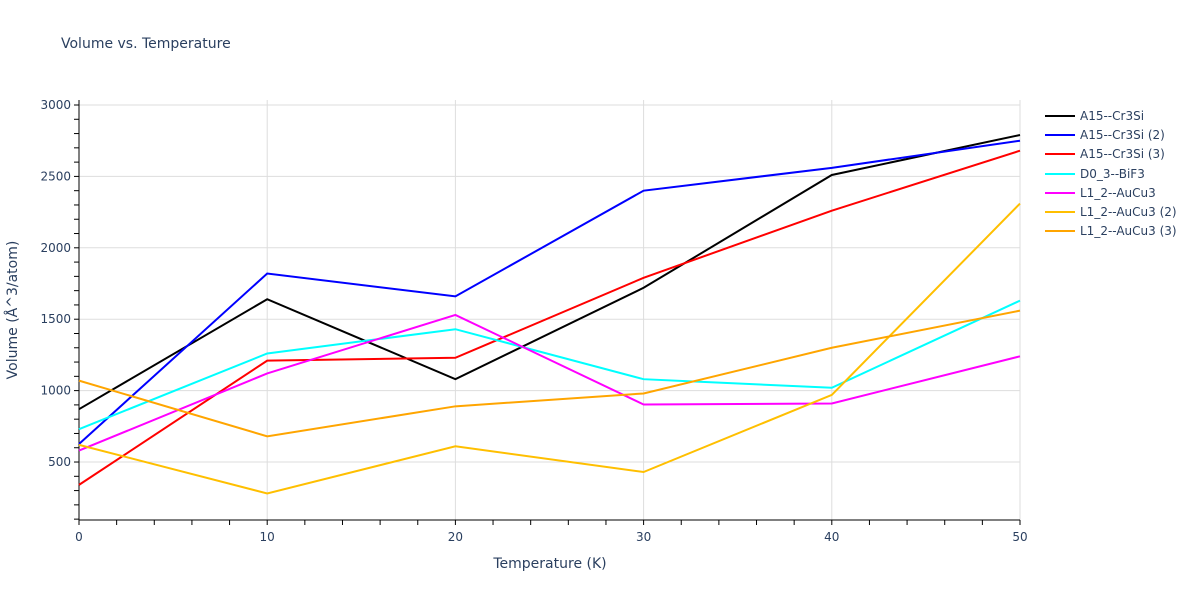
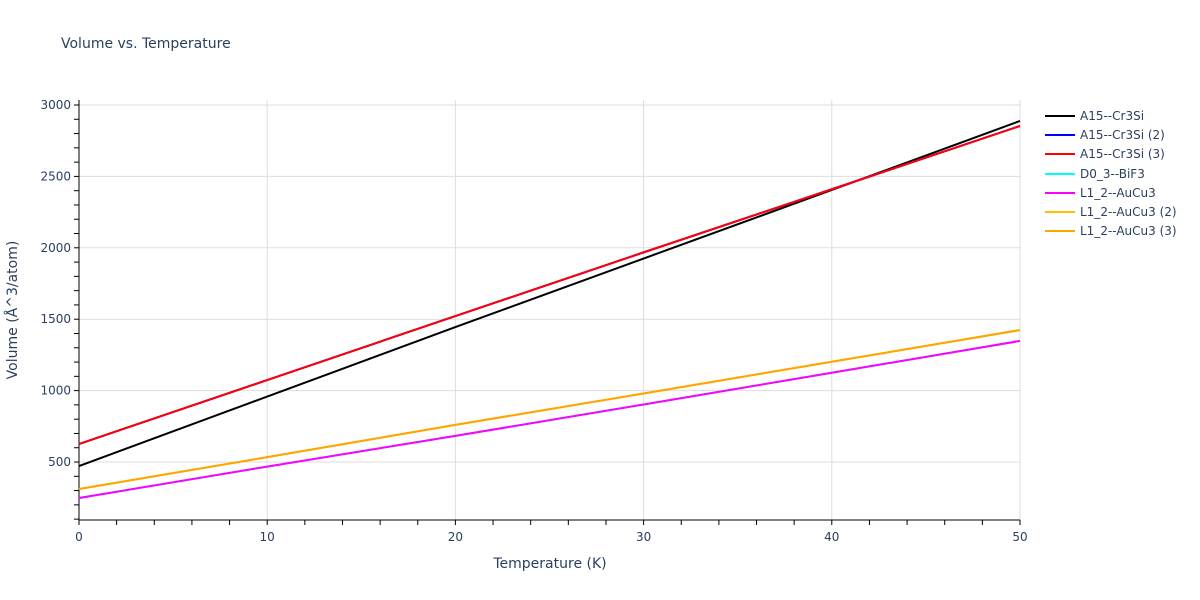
A15--Cr3Si/0: 870 -> 470
A15--Cr3Si (3)/0: 340 -> 630
D0_3--BiF3/0: 730 -> 250
L1_2--AuCu3/0: 580 -> 250
L1_2--AuCu3 (2)/0: 620 -> 310
L1_2--AuCu3 (3)/0: 1070 -> 310
A15--Cr3Si/10: 1640 -> 960
A15--Cr3Si (2)/10: 1820 -> 1070
A15--Cr3Si (3)/10: 1210 -> 1070
D0_3--BiF3/10: 1260 -> 470
L1_2--AuCu3/10: 1120 -> 470
L1_2--AuCu3 (2)/10: 280 -> 530
L1_2--AuCu3 (3)/10: 680 -> 530
A15--Cr3Si/20: 1080 -> 1440
A15--Cr3Si (2)/20: 1660 -> 1520
A15--Cr3Si (3)/20: 1230 -> 1520
D0_3--BiF3/20: 1430 -> 680
L1_2--AuCu3/20: 1530 -> 680
L1_2--AuCu3 (2)/20: 610 -> 760
L1_2--AuCu3 (3)/20: 890 -> 760
A15--Cr3Si/30: 1720 -> 1920
A15--Cr3Si (2)/30: 2400 -> 1970
A15--Cr3Si (3)/30: 1790 -> 1970
D0_3--BiF3/30: 1080 -> 900
L1_2--AuCu3 (2)/30: 430 -> 980
A15--Cr3Si/40: 2510 -> 2400
A15--Cr3Si (2)/40: 2560 -> 2410
A15--Cr3Si (3)/40: 2260 -> 2410
D0_3--BiF3/40: 1020 -> 1120
L1_2--AuCu3/40: 910 -> 1120
L1_2--AuCu3 (2)/40: 970 -> 1200
L1_2--AuCu3 (3)/40: 1300 -> 1200
A15--Cr3Si/50: 2790 -> 2890
A15--Cr3Si (2)/50: 2750 -> 2850
A15--Cr3Si (3)/50: 2680 -> 2850
D0_3--BiF3/50: 1630 -> 1350
L1_2--AuCu3/50: 1240 -> 1350
L1_2--AuCu3 (2)/50: 2310 -> 1420
L1_2--AuCu3 (3)/50: 1560 -> 1420
